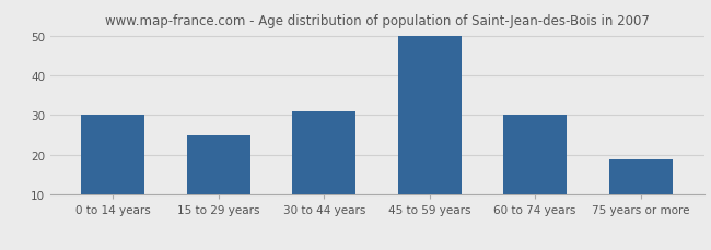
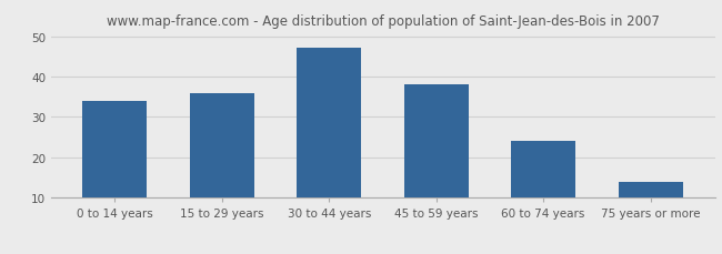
0 to 14 years: 30 -> 34
15 to 29 years: 25 -> 36
30 to 44 years: 31 -> 47
45 to 59 years: 50 -> 38
60 to 74 years: 30 -> 24
75 years or more: 19 -> 14
